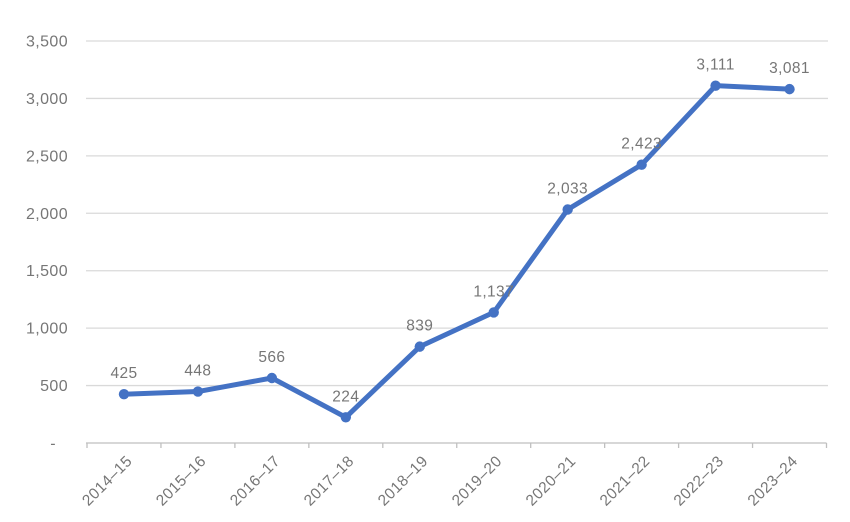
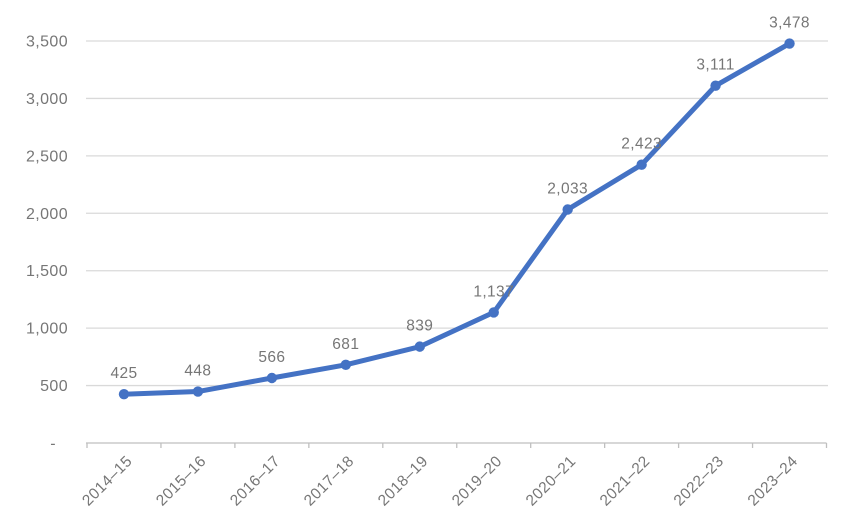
2017–18: 224 -> 681
2023–24: 3,081 -> 3,478
